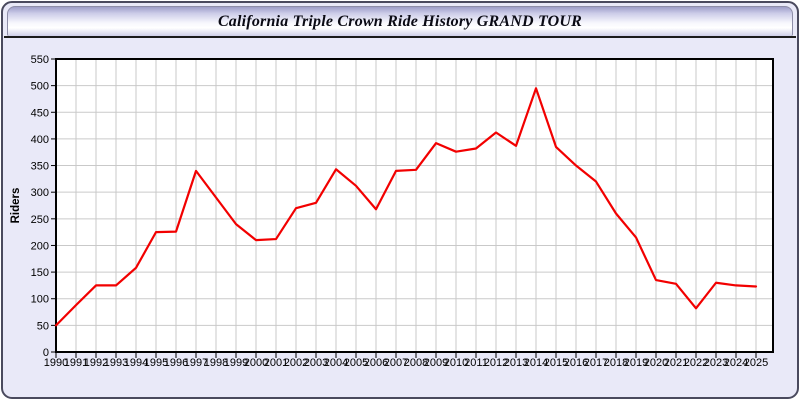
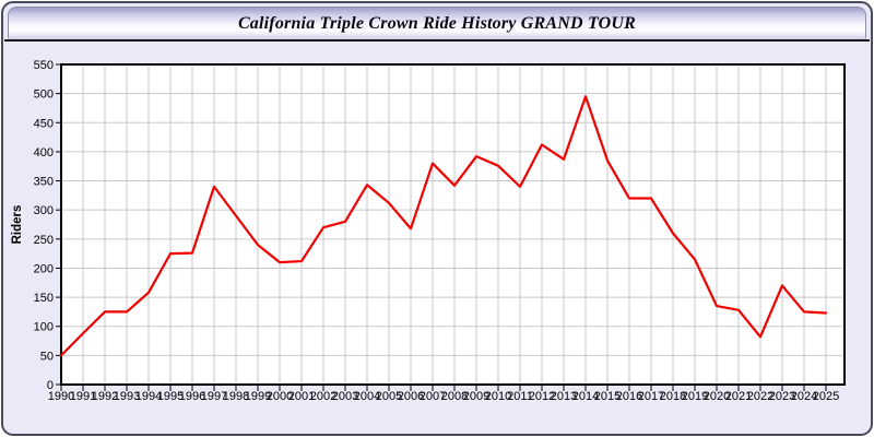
2007: 340 -> 380
2011: 380 -> 340
2016: 350 -> 320
2023: 130 -> 170
